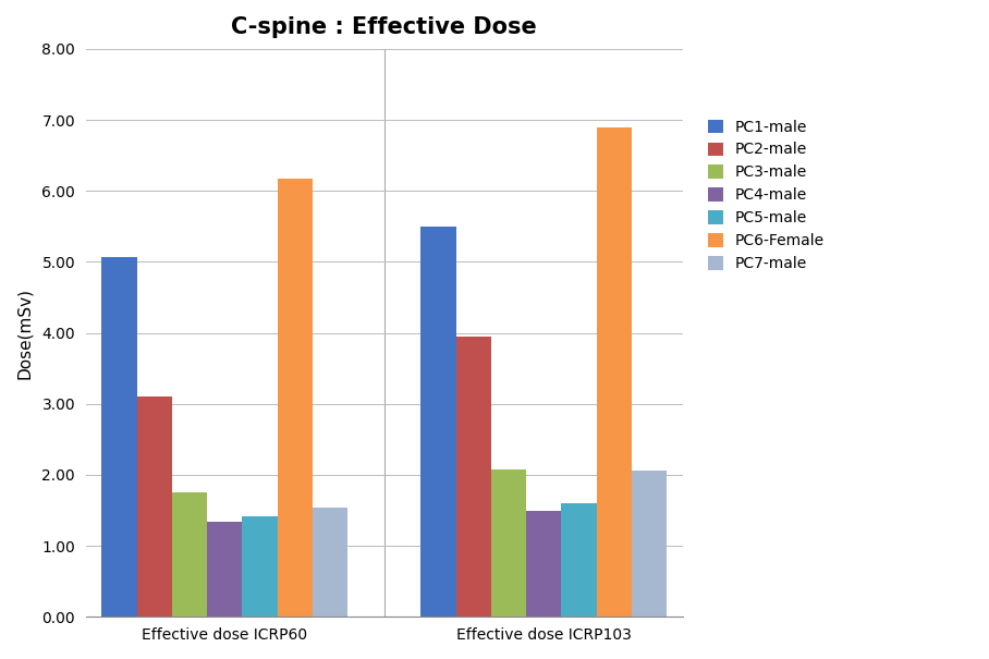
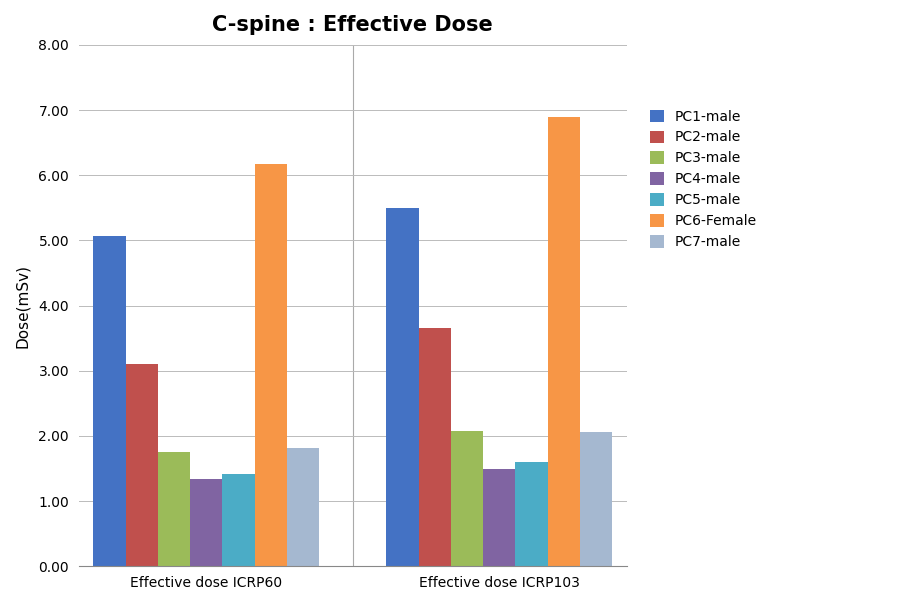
PC7-male/Effective dose ICRP60: 1.54 -> 1.82
PC2-male/Effective dose ICRP103: 3.94 -> 3.65
